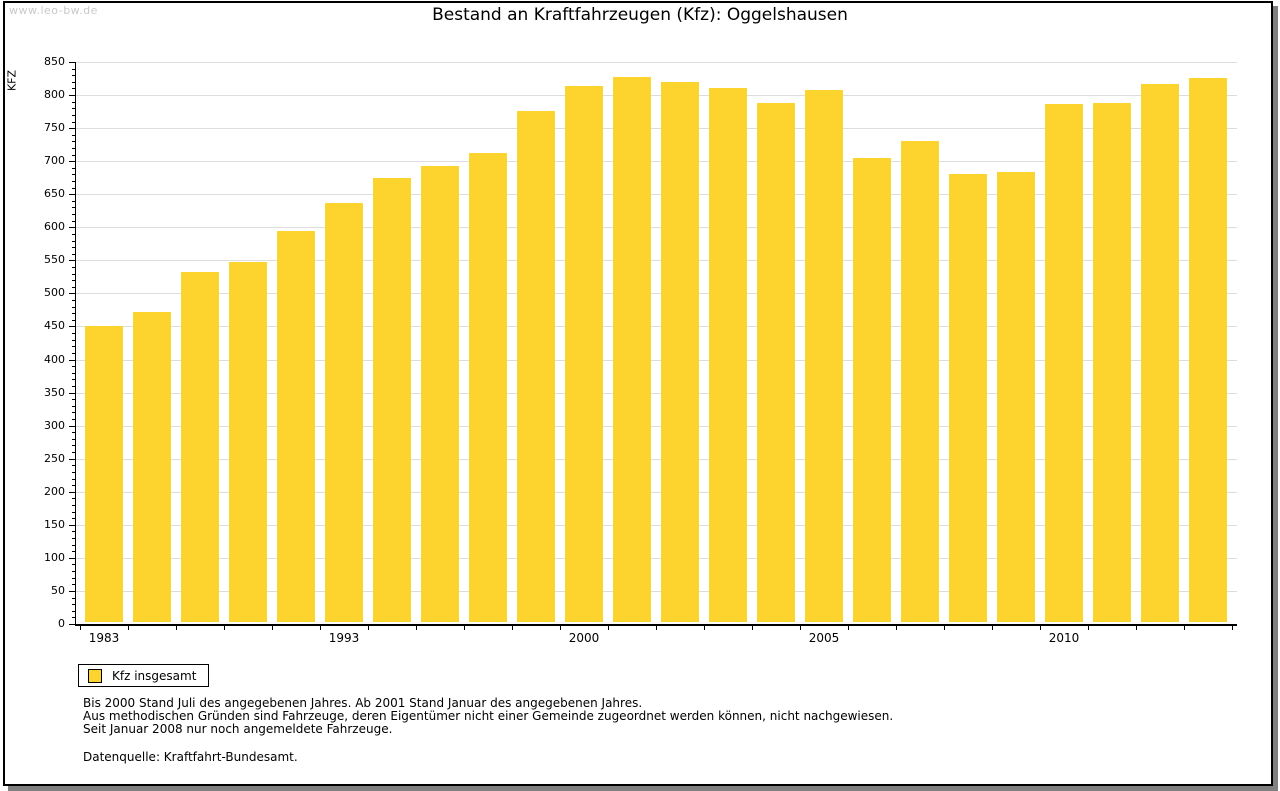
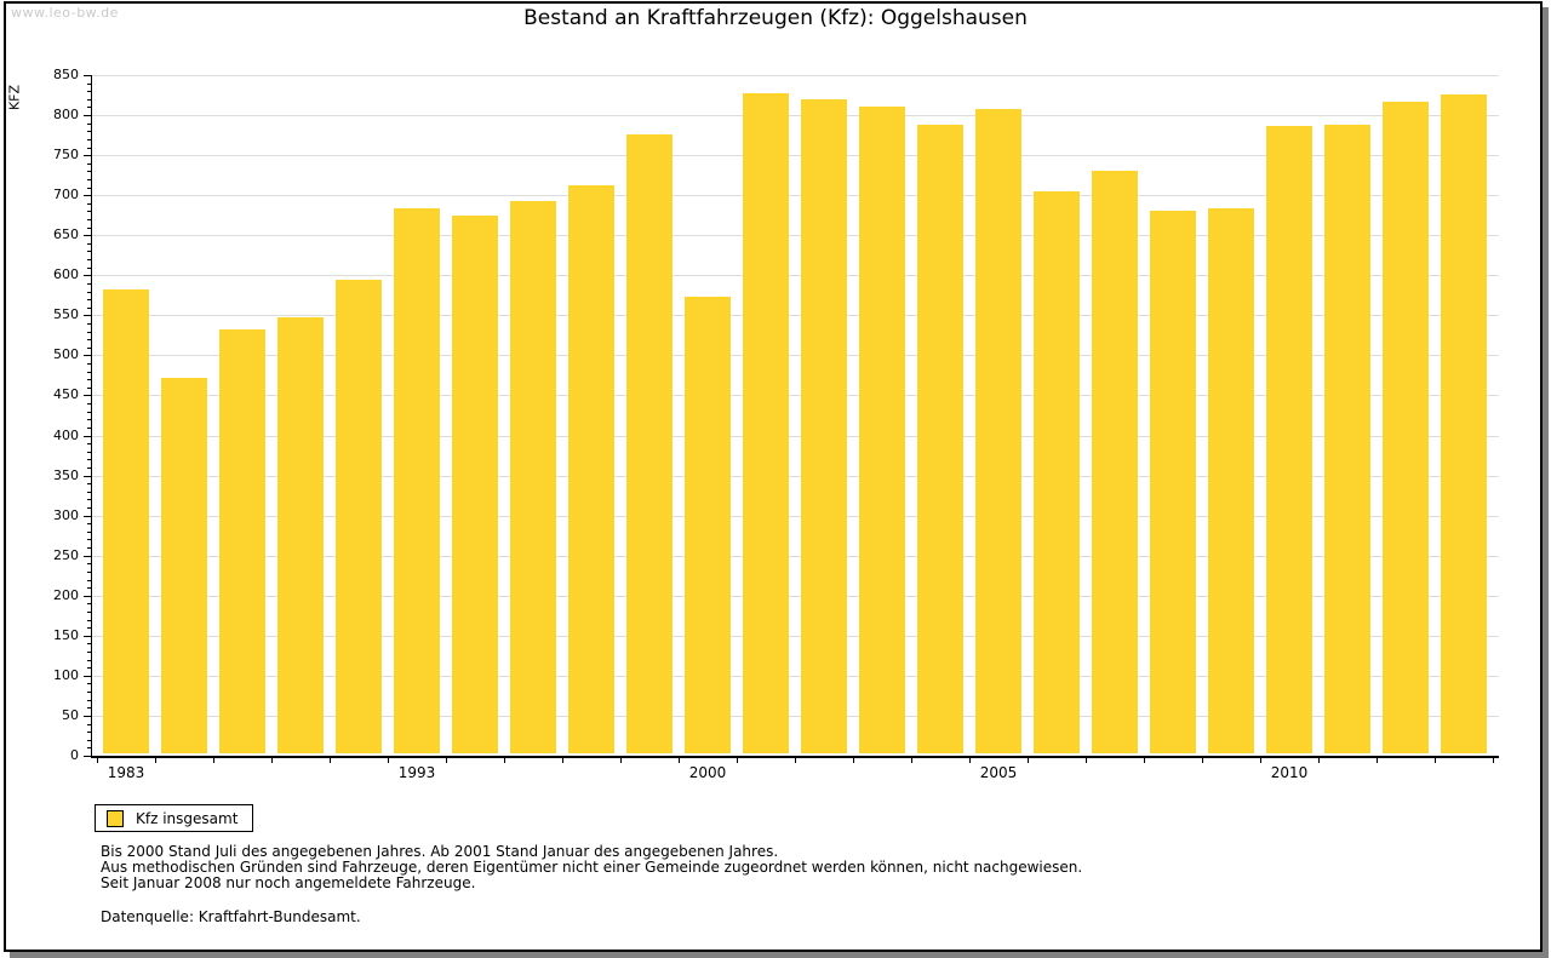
1983: 450 -> 580
1993: 630 -> 680
2000: 810 -> 570
